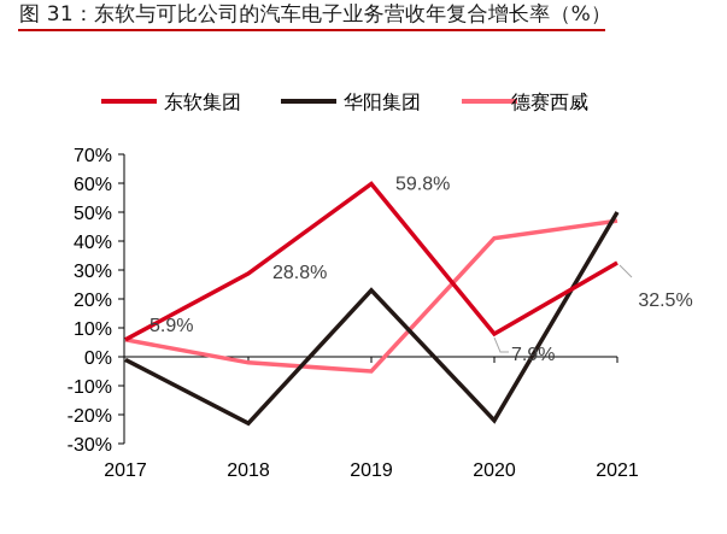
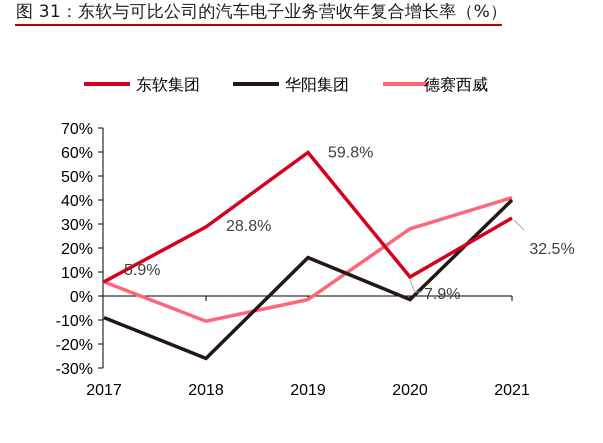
华阳集团/2017: -1% -> -9%
华阳集团/2018: -23% -> -26%
德赛西威/2018: -2% -> -10%
华阳集团/2019: 23% -> 16%
德赛西威/2019: -5% -> -2%
华阳集团/2020: -22% -> -2%
德赛西威/2020: 41% -> 28%
华阳集团/2021: 50% -> 40%
德赛西威/2021: 47% -> 41%
